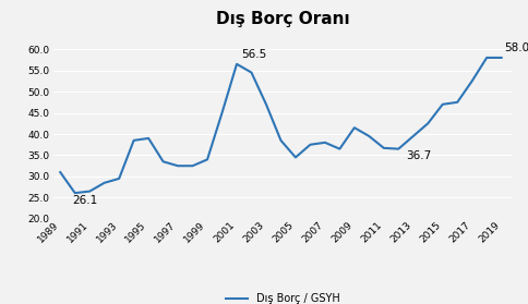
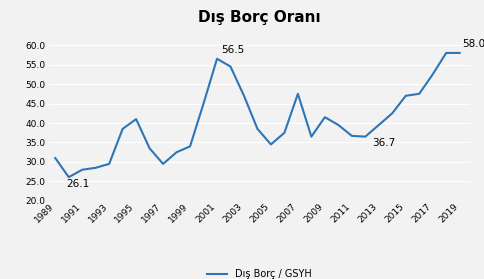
1991: 26.5 -> 28.0
1995: 39.0 -> 41.0
1997: 32.5 -> 29.5
2007: 38.0 -> 47.5
